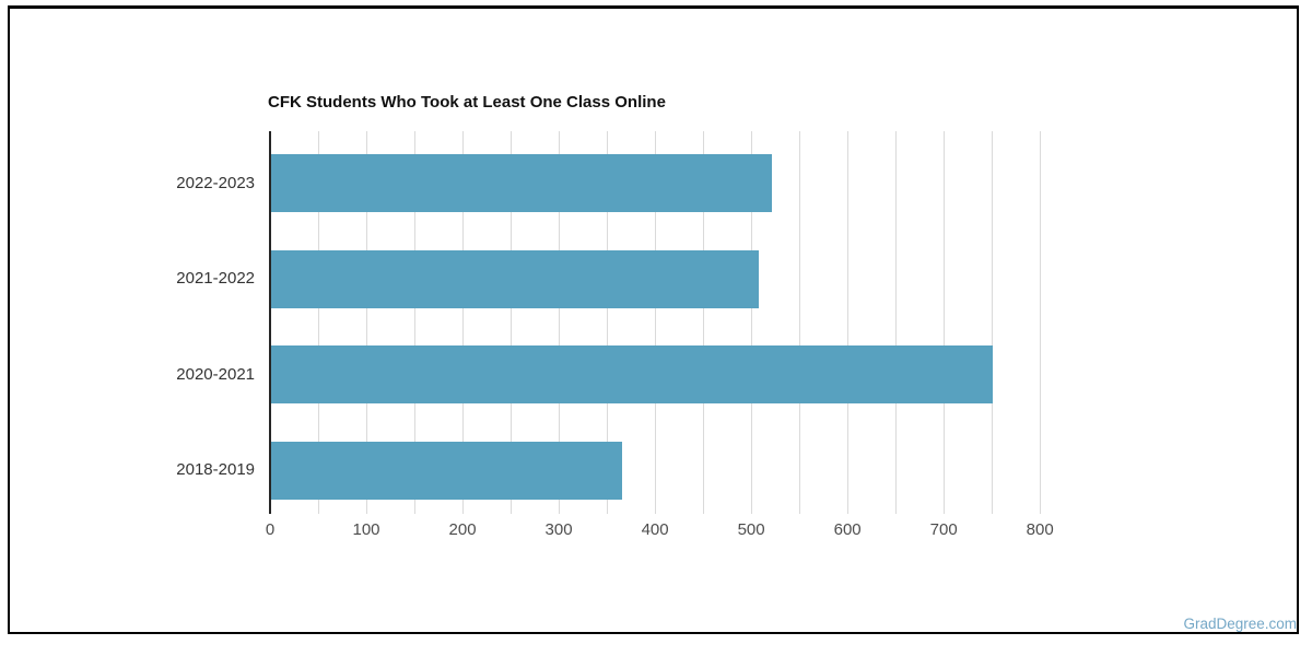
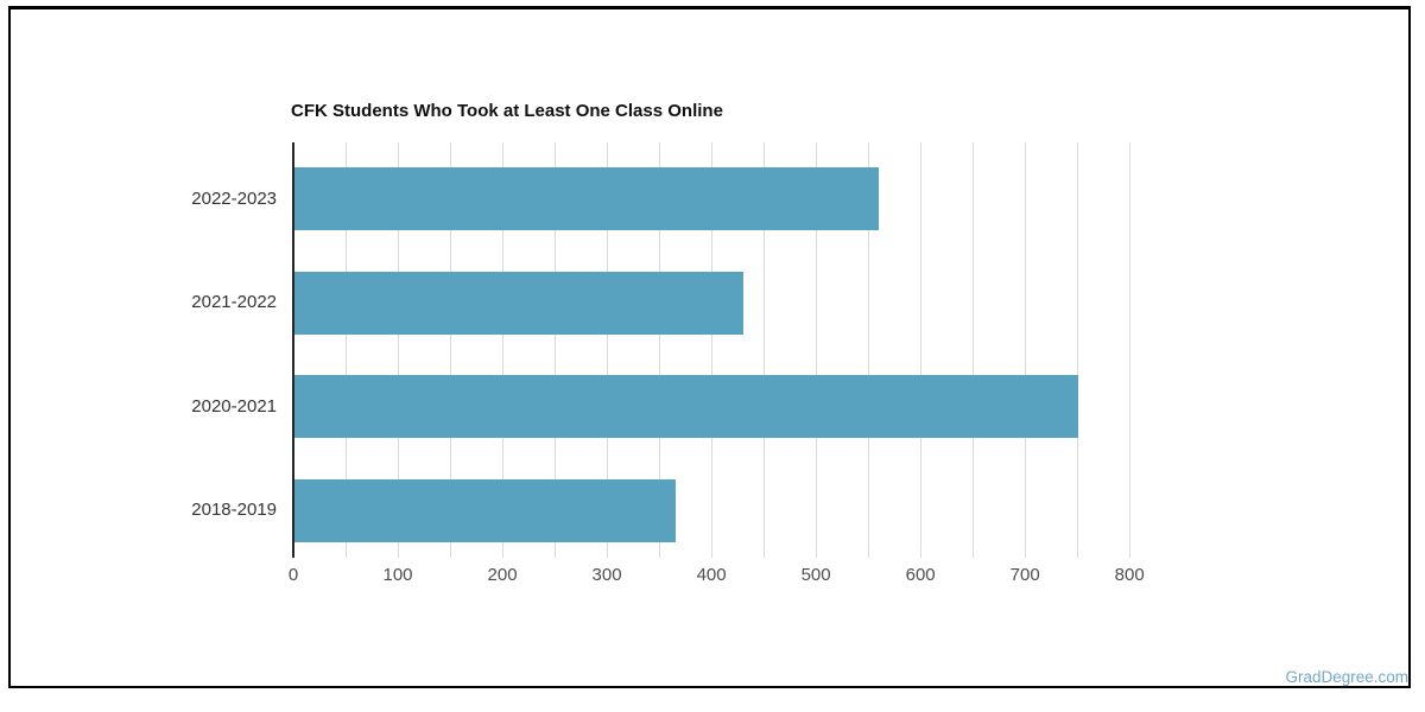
2022-2023: 520 -> 560
2021-2022: 510 -> 430
